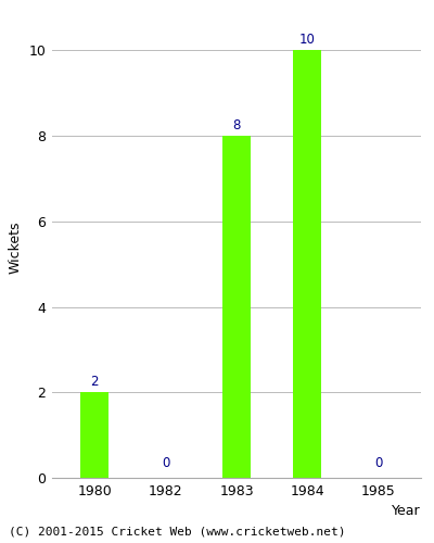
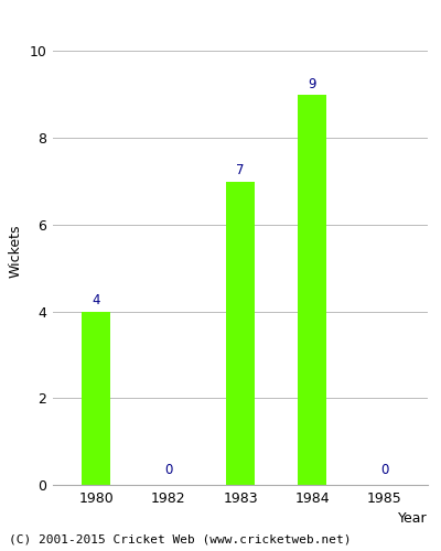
1980: 2 -> 4
1983: 8 -> 7
1984: 10 -> 9
